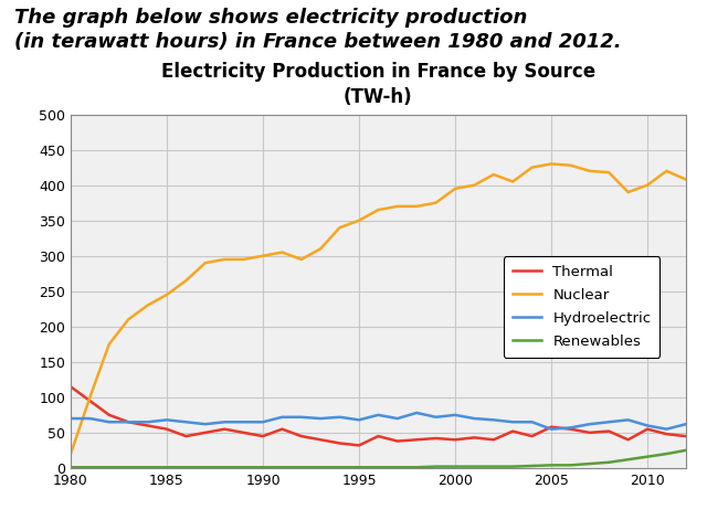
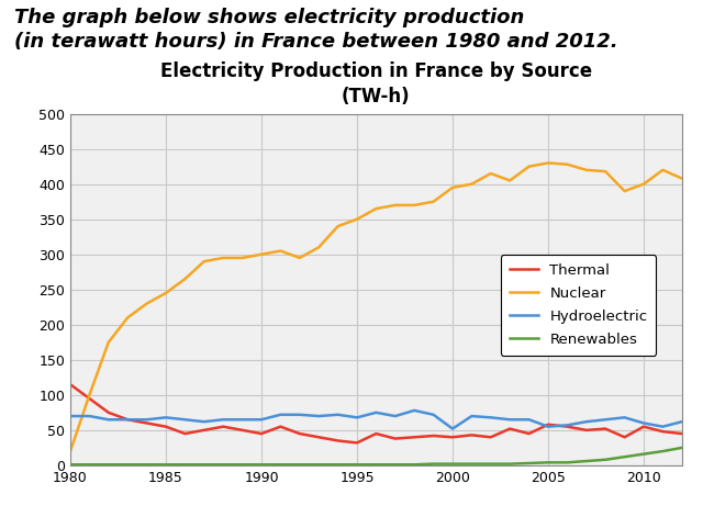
Hydroelectric/2000: 75 -> 52
